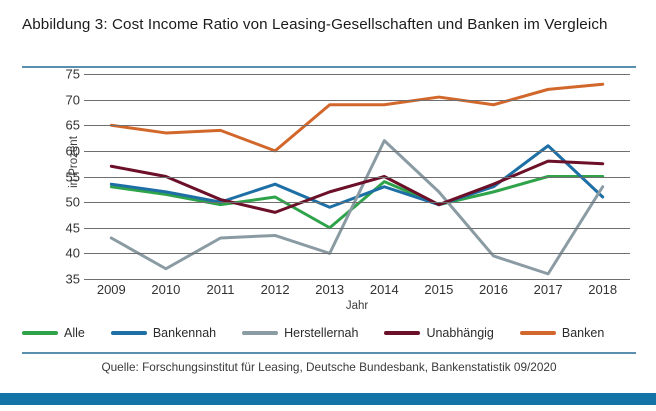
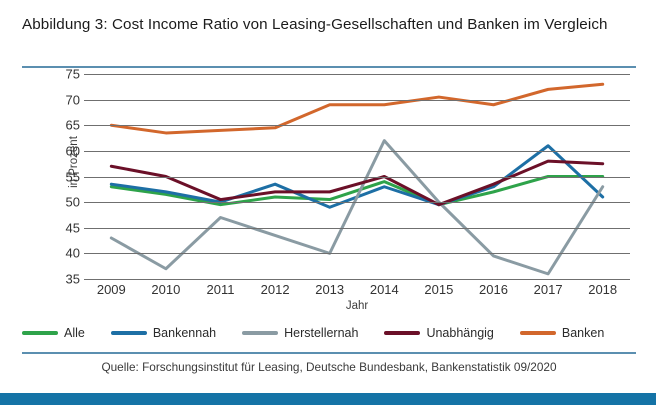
Herstellernah/2011: 43 -> 47
Unabhängig/2012: 48 -> 52
Banken/2012: 60 -> 64
Alle/2013: 45 -> 50
Herstellernah/2015: 52 -> 50
